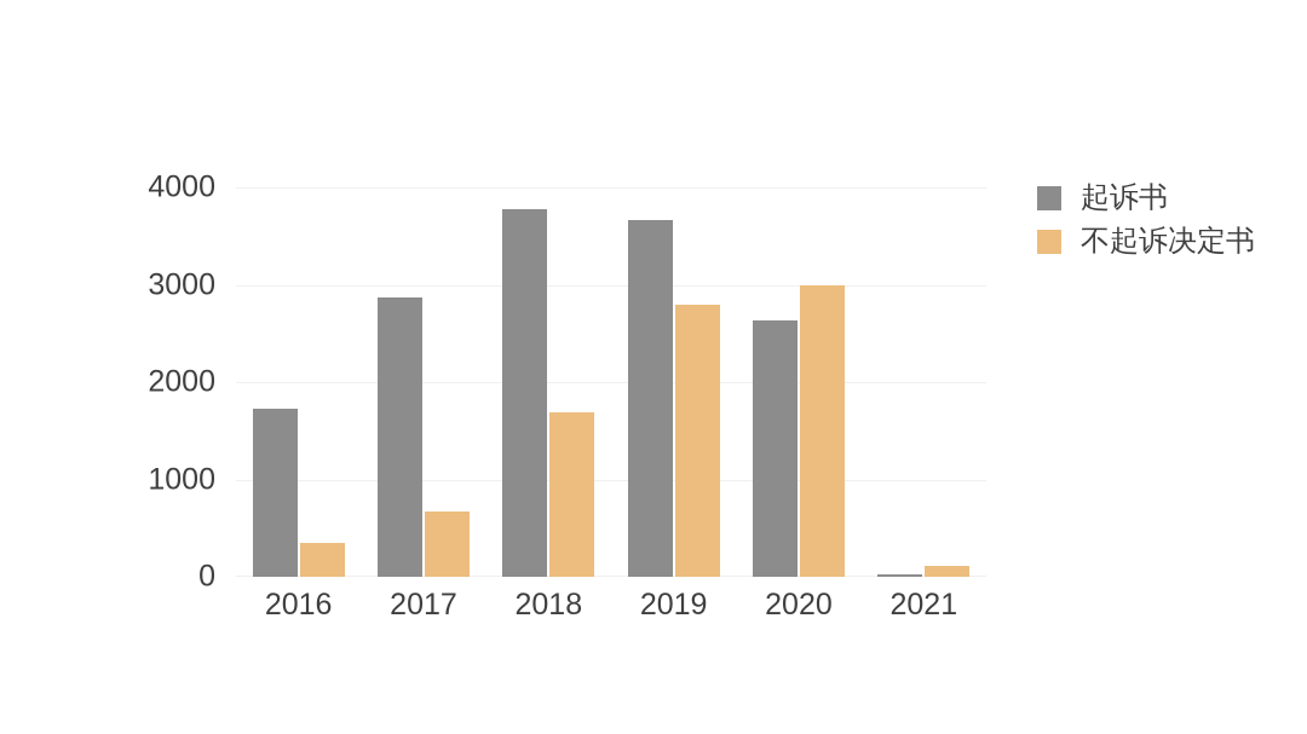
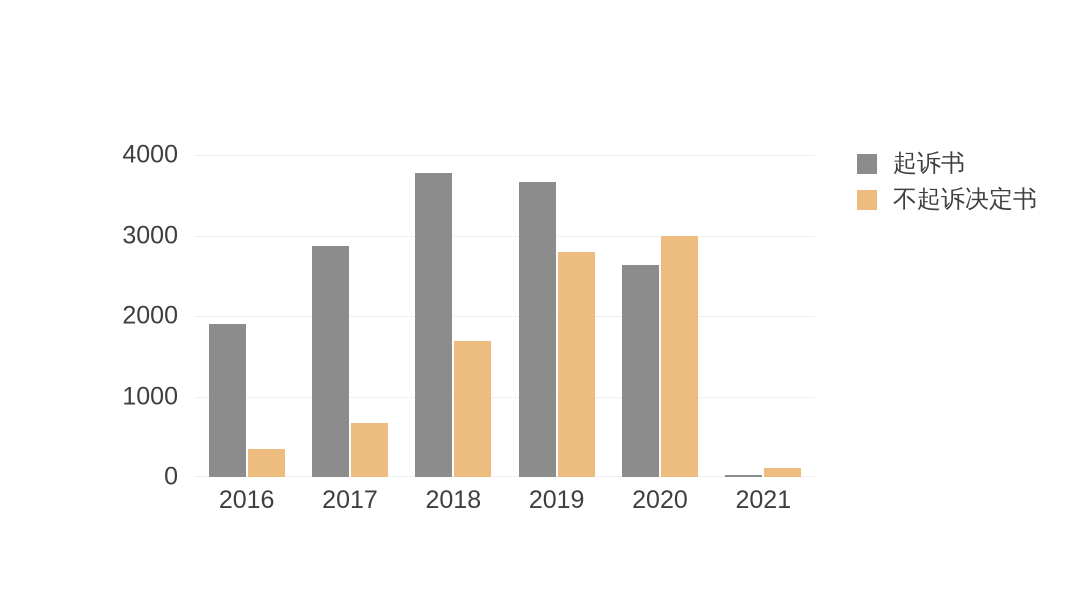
起诉书/2016: 1700 -> 1900
